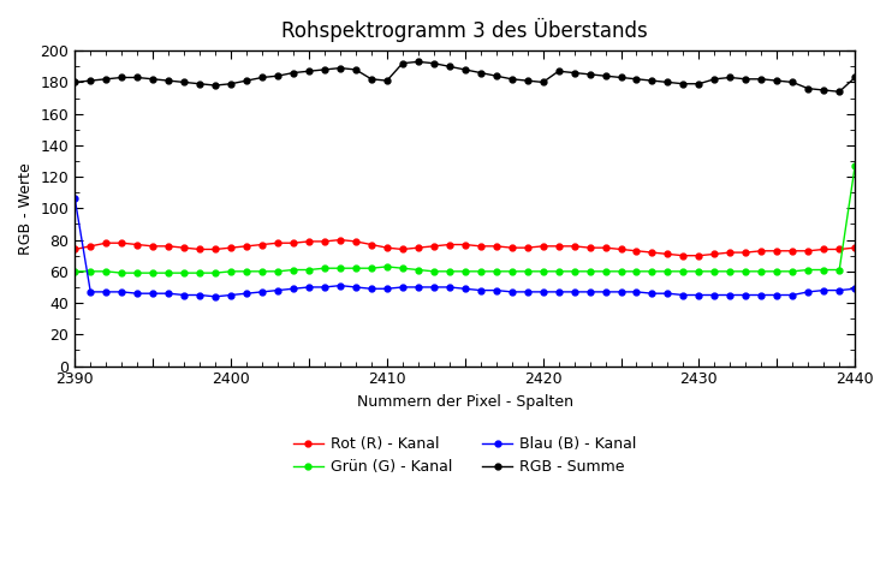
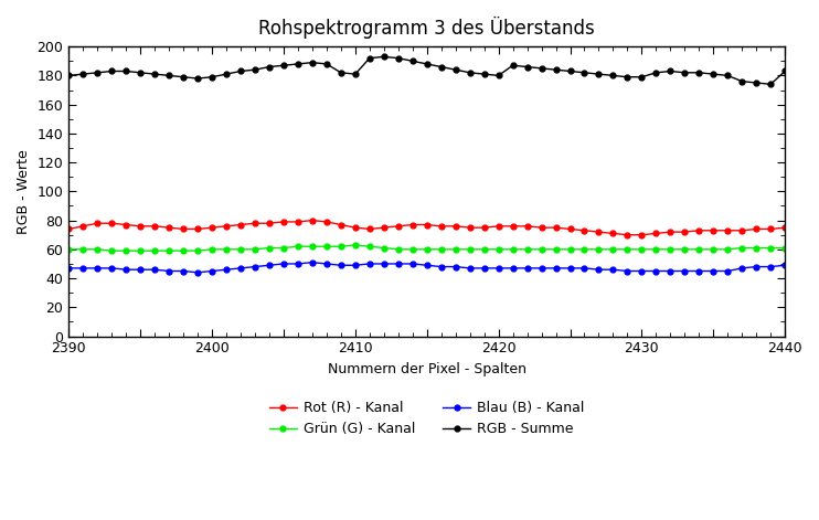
Blau (B) - Kanal/2390: 106 -> 47
Grün (G) - Kanal/2440: 127 -> 61
